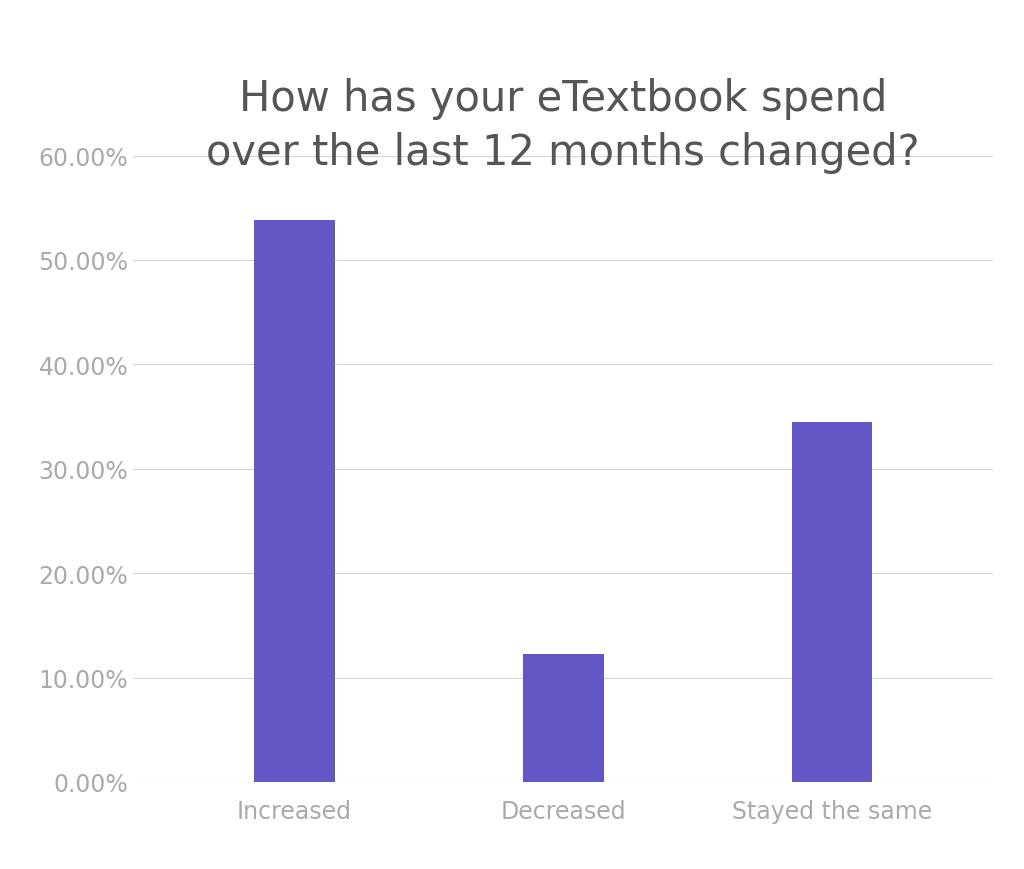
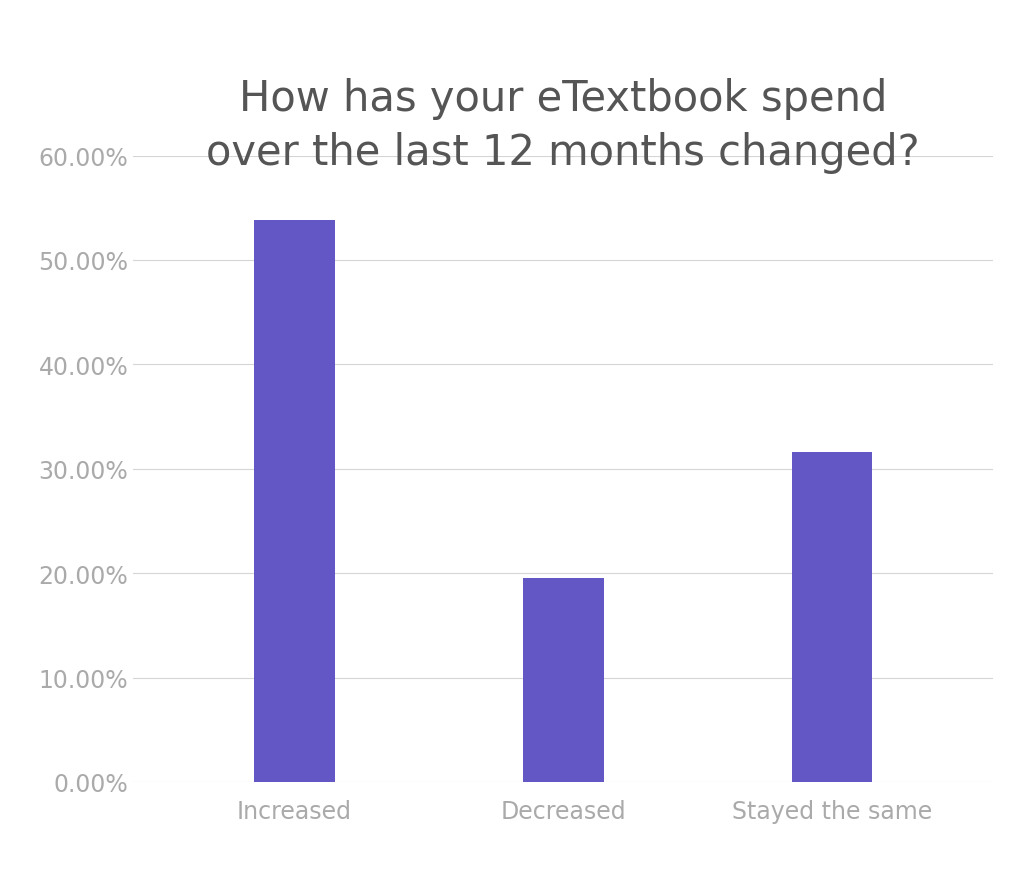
Decreased: 12.3% -> 19.5%
Stayed the same: 34.5% -> 31.6%
